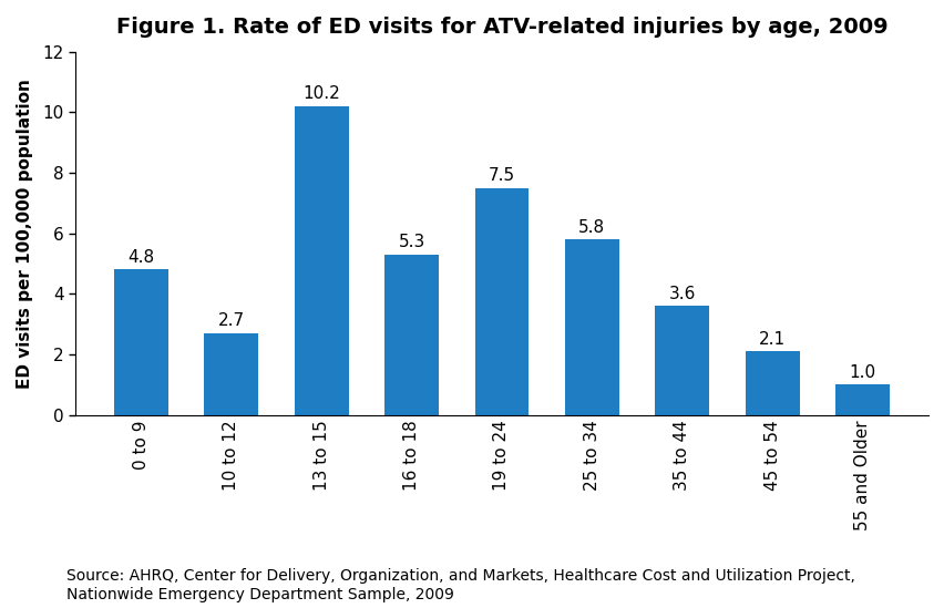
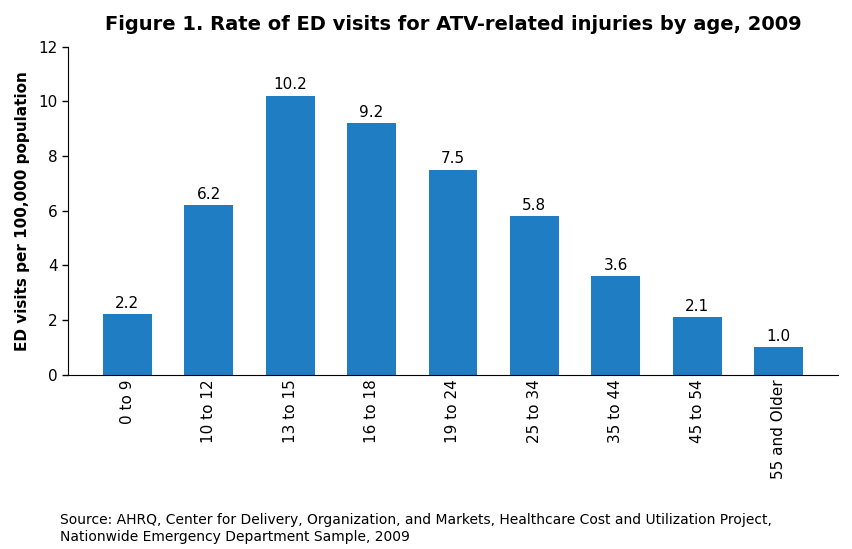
0 to 9: 4.8 -> 2.2
10 to 12: 2.7 -> 6.2
16 to 18: 5.3 -> 9.2
